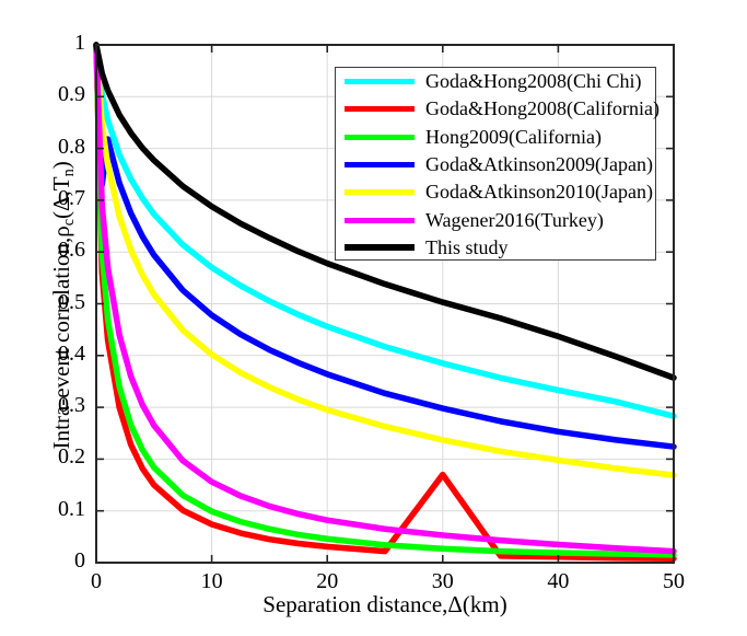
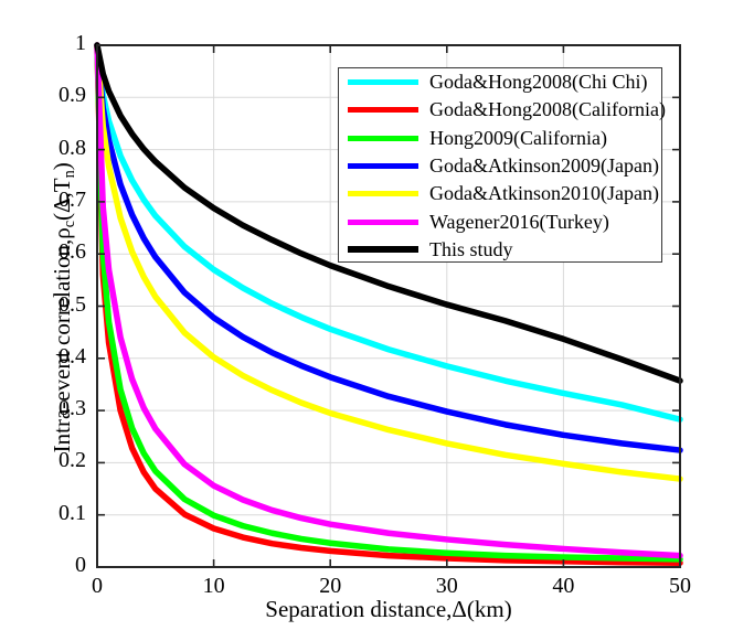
Goda&Atkinson2009(Japan)/0.5: 0.73 -> 0.88
Goda&Hong2008(California)/30: 0.17 -> 0.02
